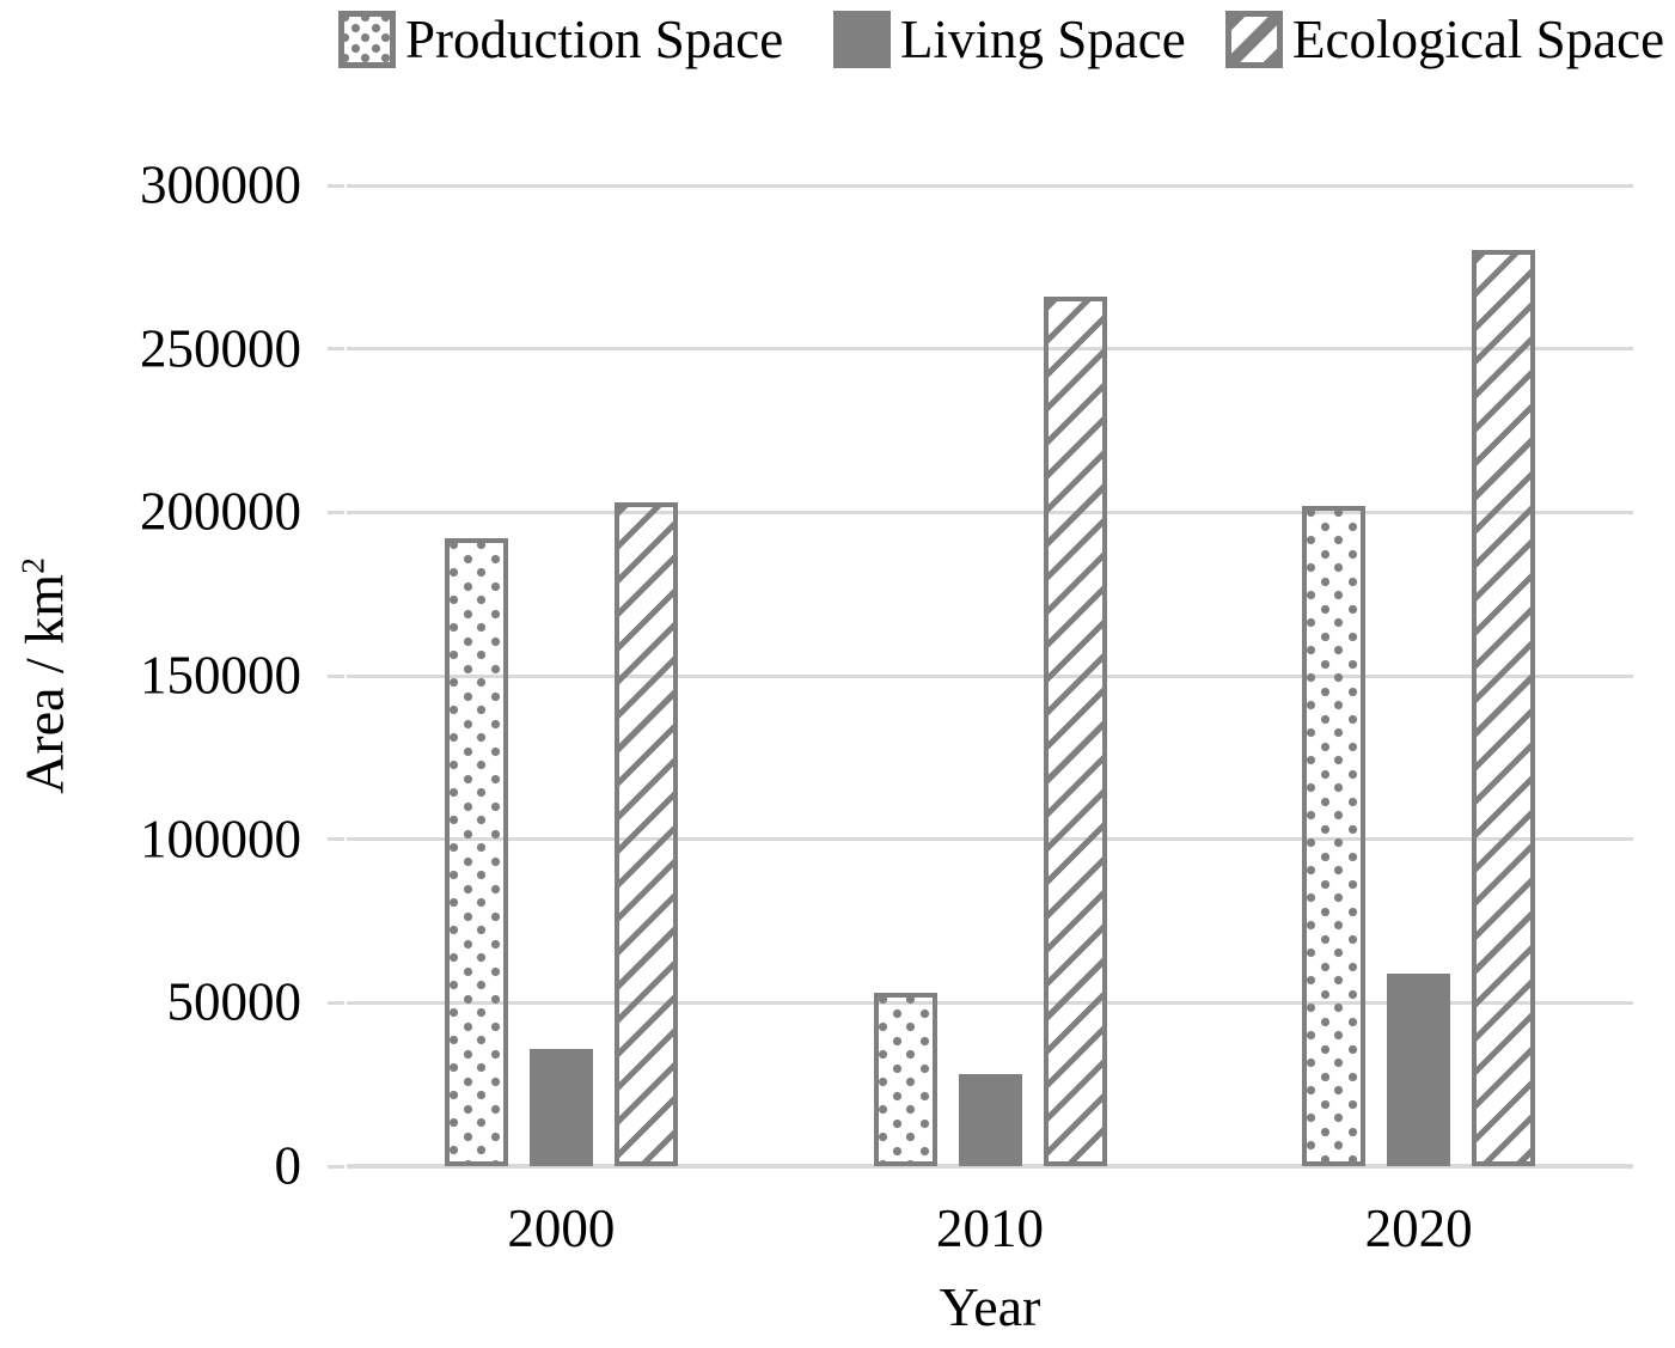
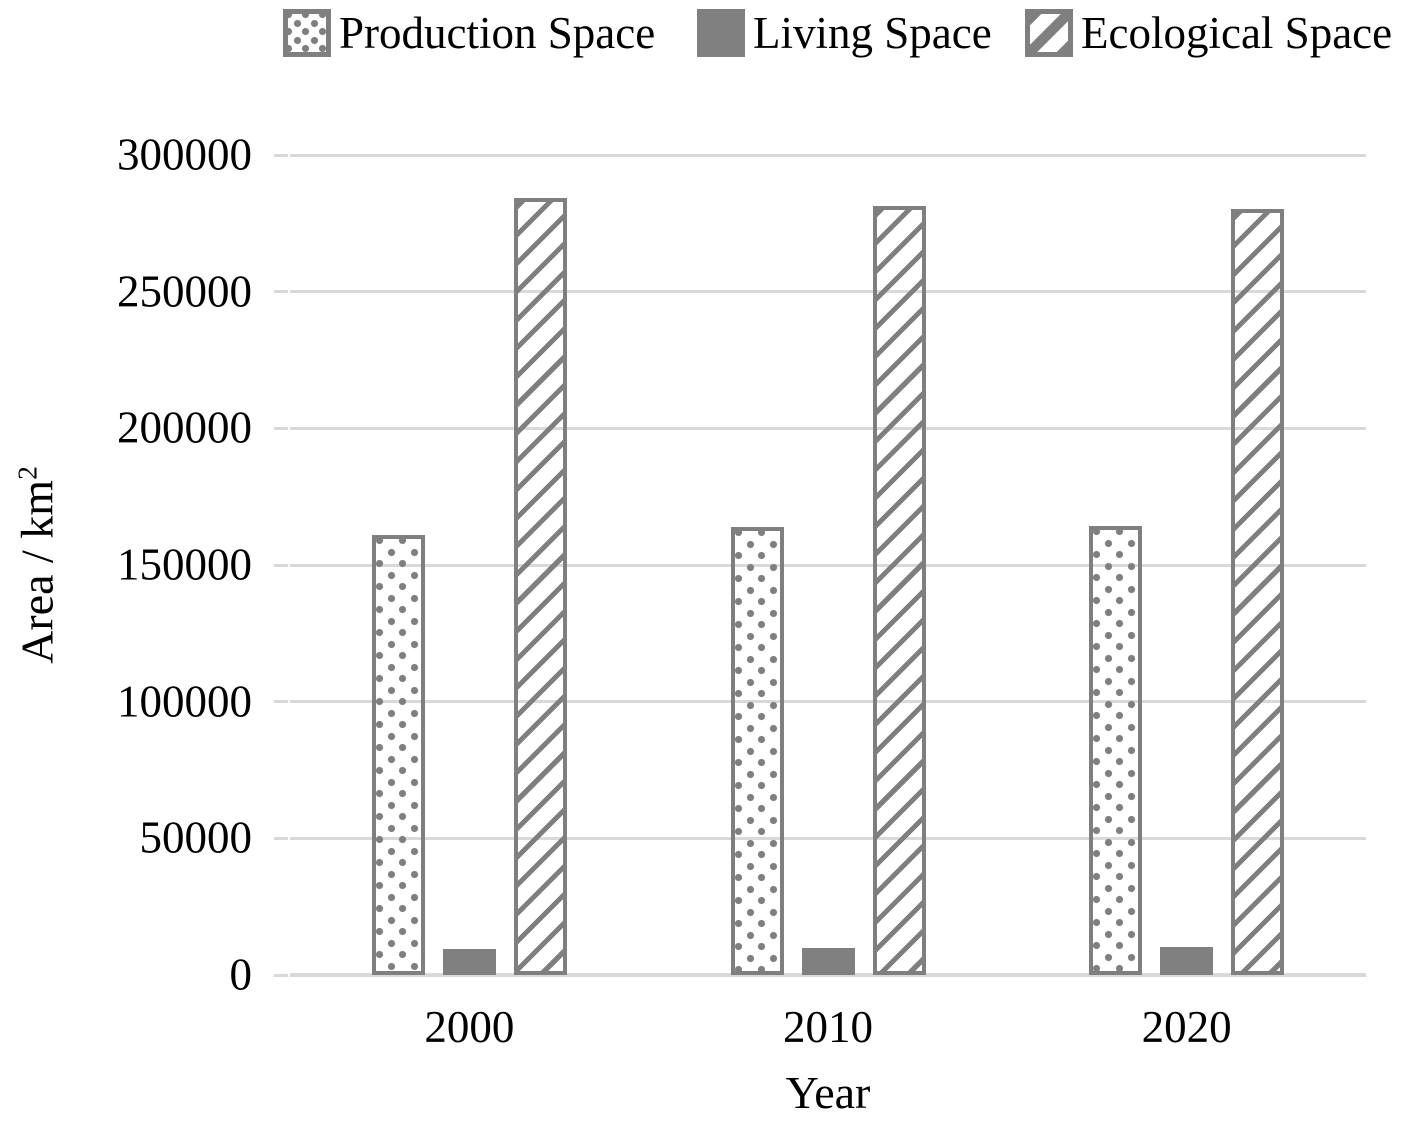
Production Space/2000: 192000 -> 161000
Living Space/2000: 36000 -> 9000
Ecological Space/2000: 203000 -> 284000
Production Space/2010: 53000 -> 164000
Living Space/2010: 28000 -> 10000
Ecological Space/2010: 266000 -> 281000
Production Space/2020: 202000 -> 164000
Living Space/2020: 59000 -> 10000
